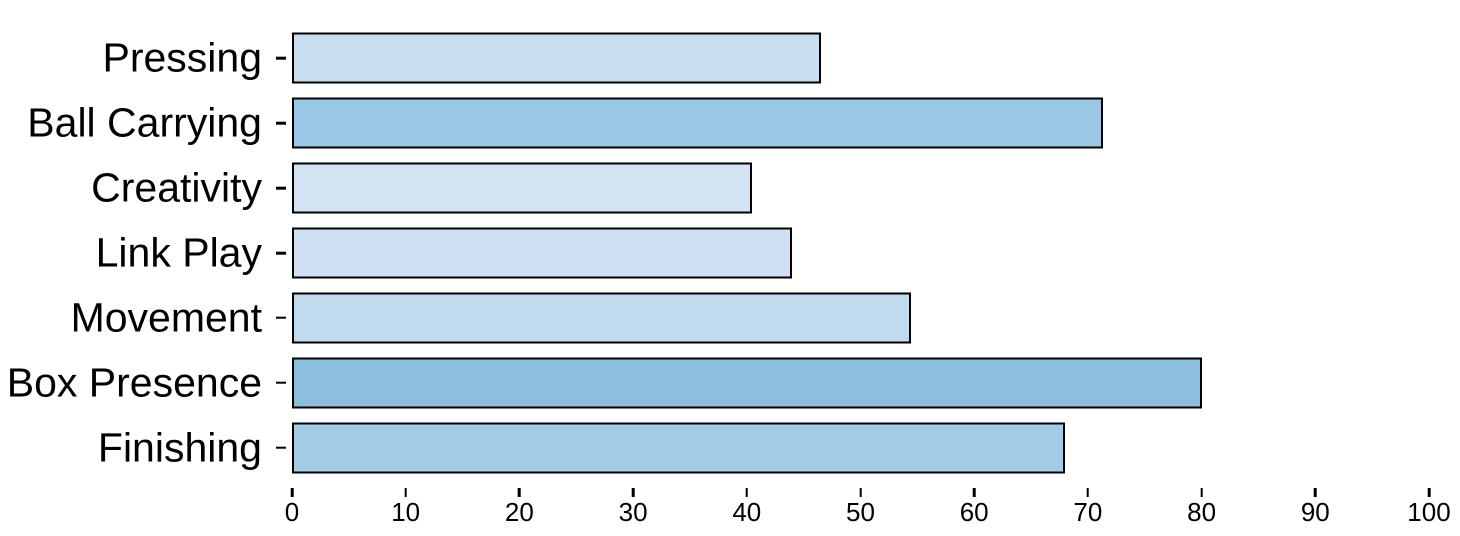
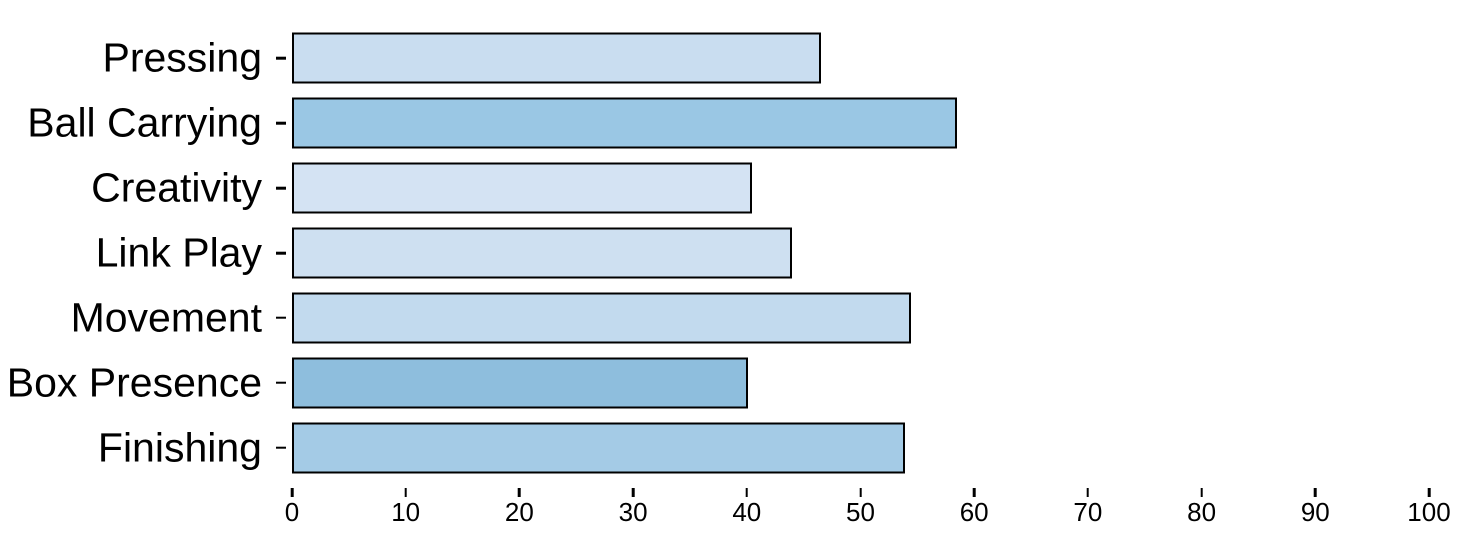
Ball Carrying: 71.3 -> 58.5
Box Presence: 80.0 -> 40.1
Finishing: 68.0 -> 53.9
